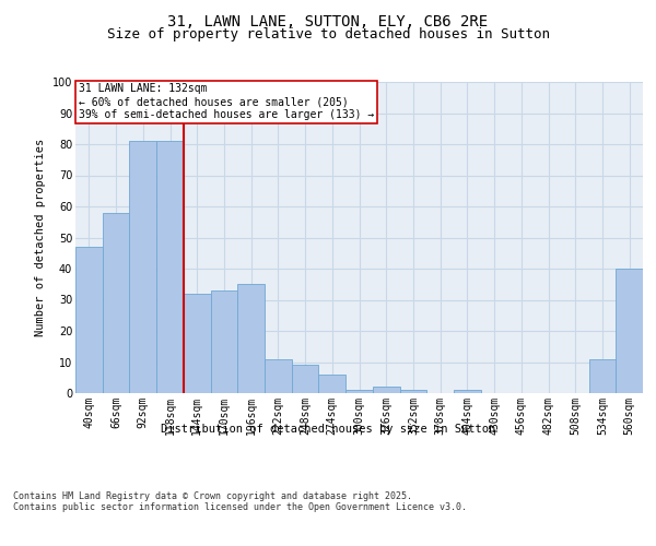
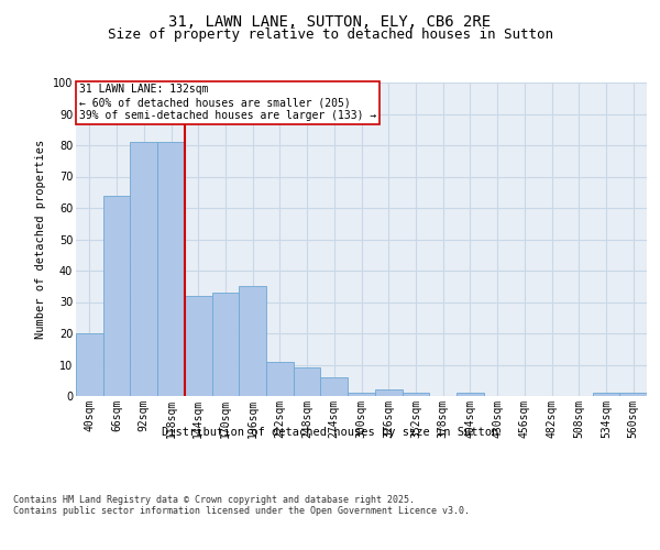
40sqm: 47 -> 20
66sqm: 58 -> 64
534sqm: 11 -> 1
560sqm: 40 -> 1
